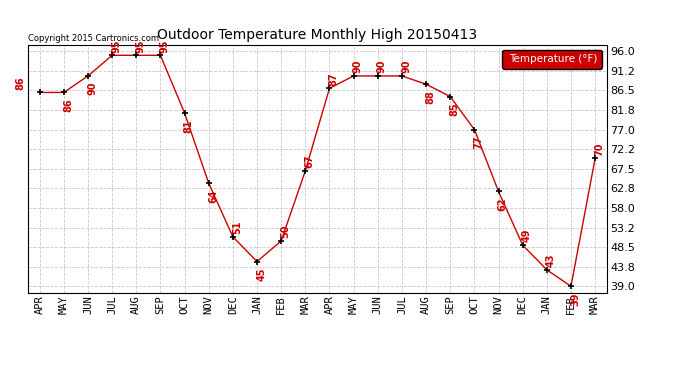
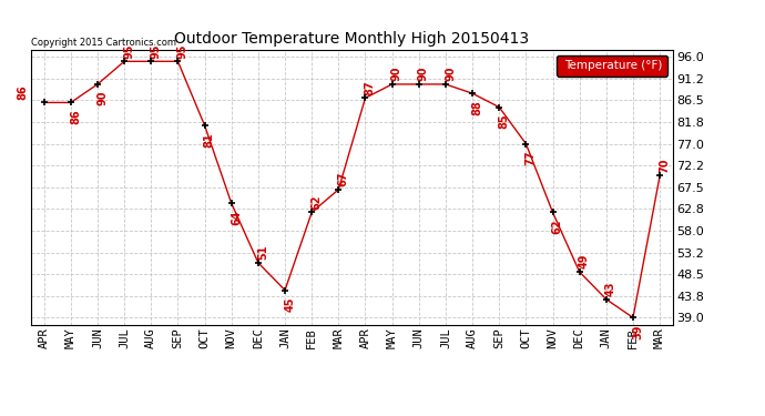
FEB: 50 -> 62
